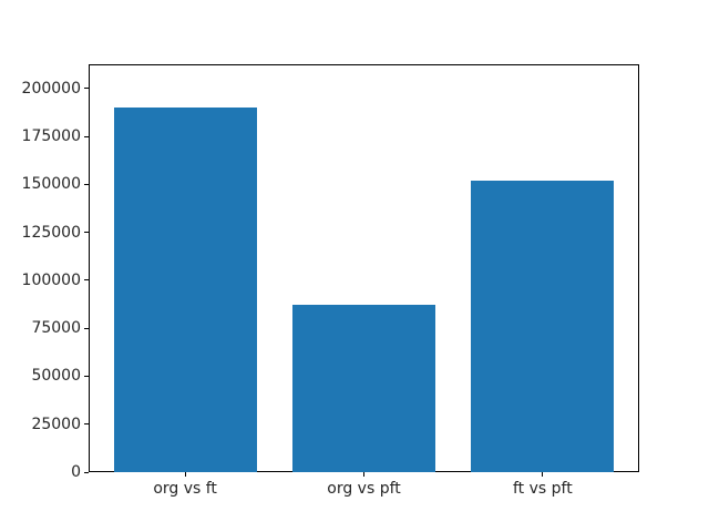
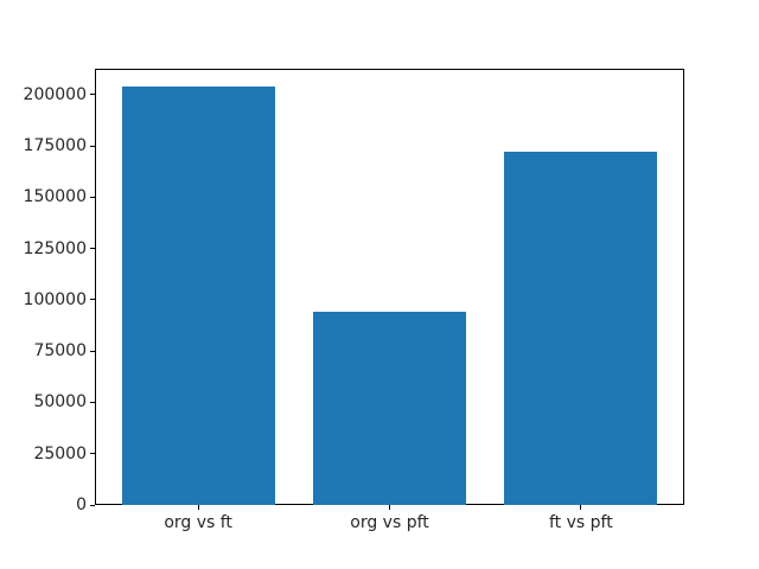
org vs ft: 190000 -> 204000
org vs pft: 87000 -> 94000
ft vs pft: 152000 -> 172000
